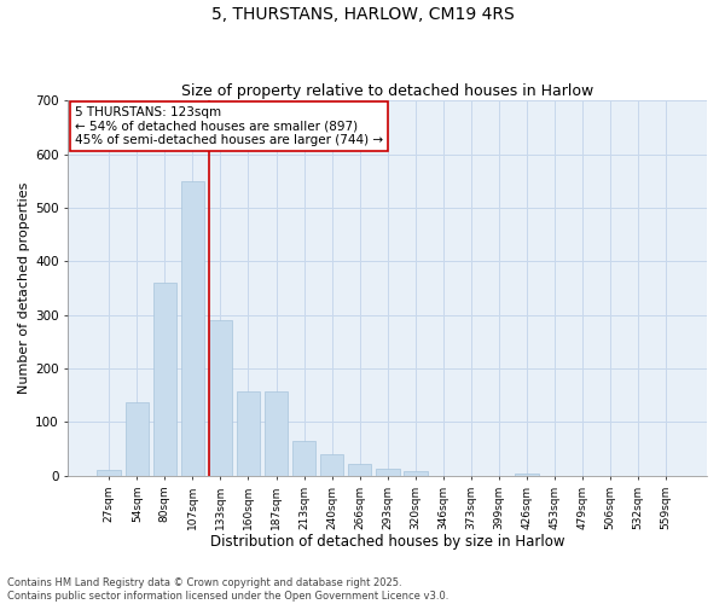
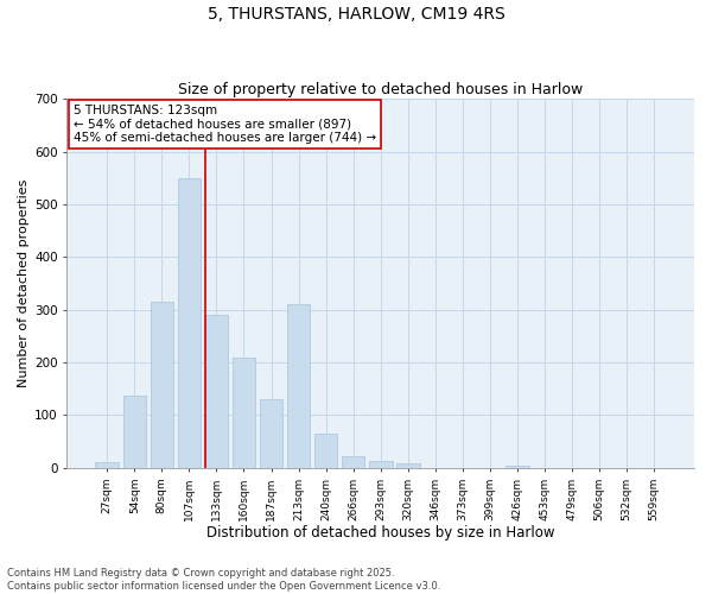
80sqm: 360 -> 315
160sqm: 158 -> 210
187sqm: 158 -> 130
213sqm: 65 -> 310
240sqm: 40 -> 65
